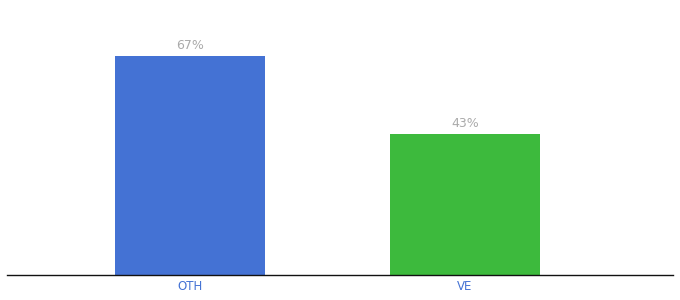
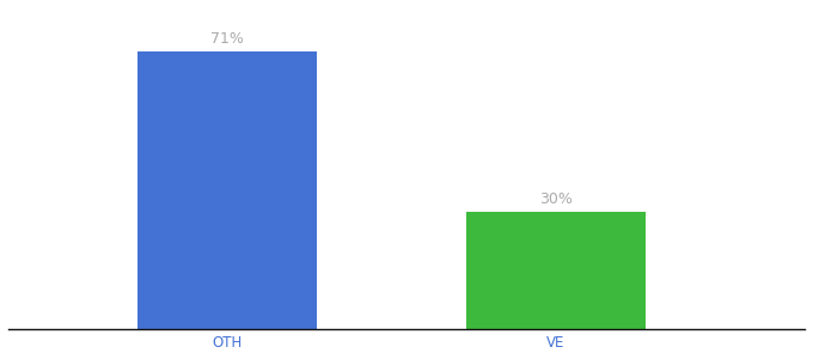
OTH: 67% -> 71%
VE: 43% -> 30%
